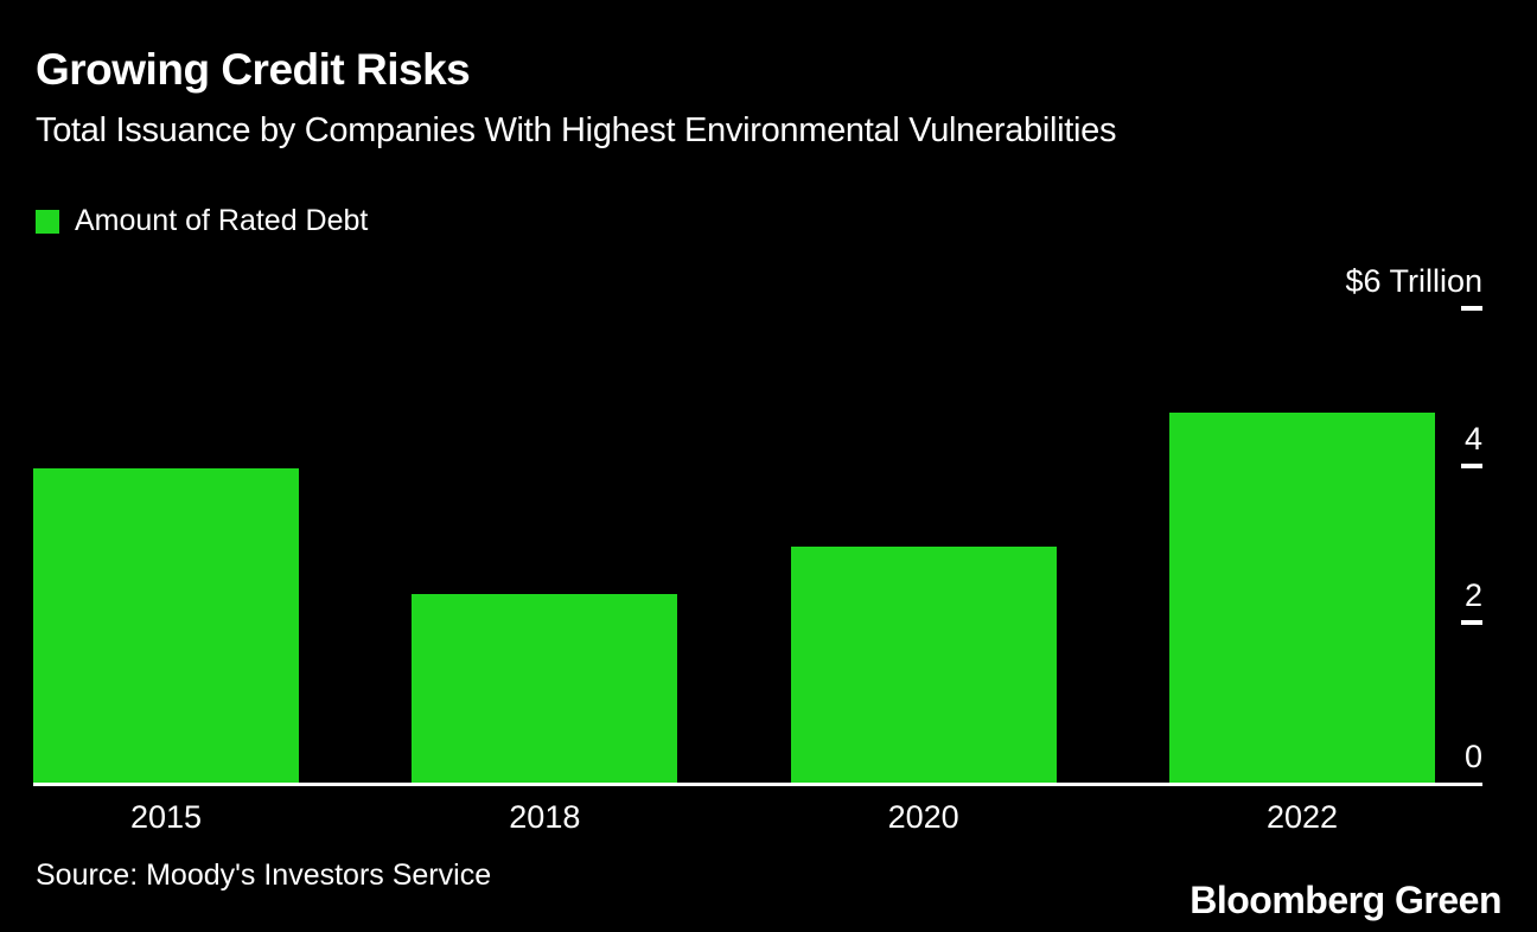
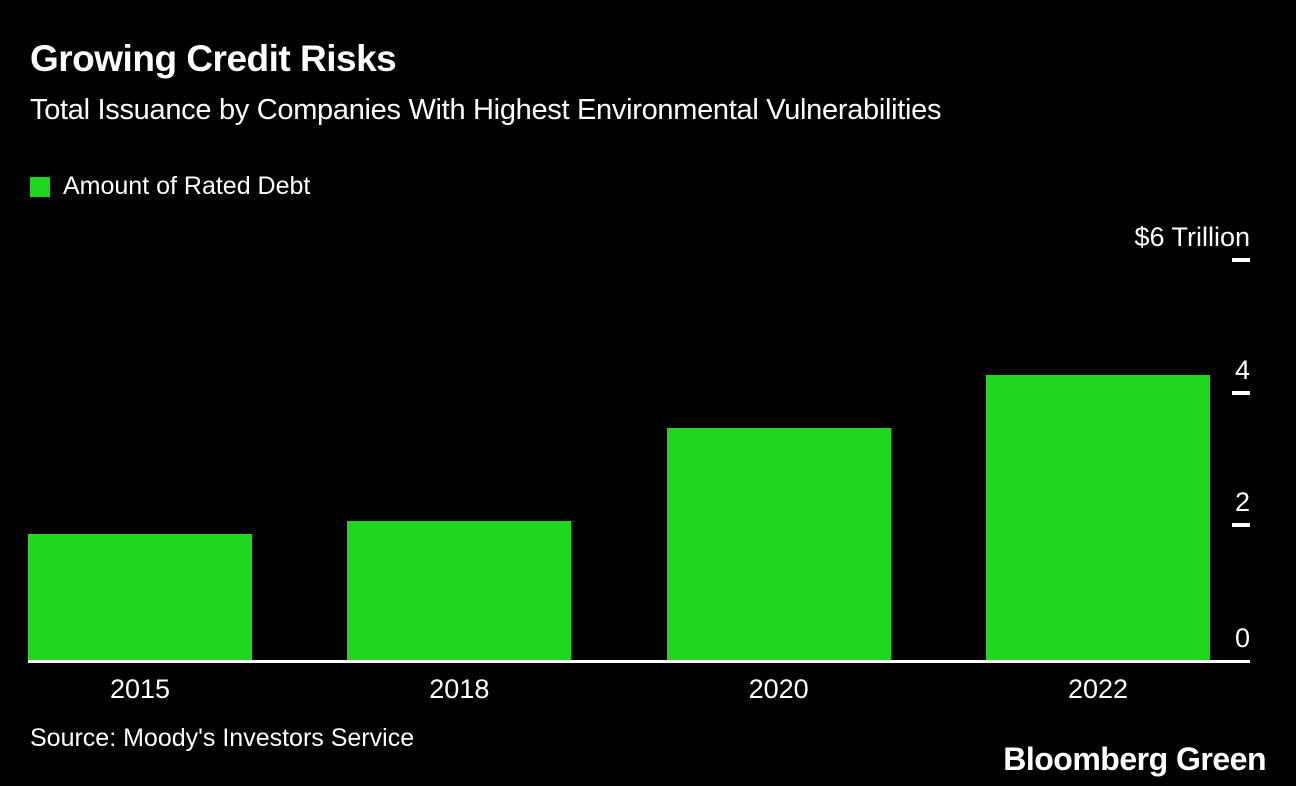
2015: 4.0 -> 1.9
2018: 2.4 -> 2.1
2020: 3.0 -> 3.5
2022: 4.7 -> 4.3
